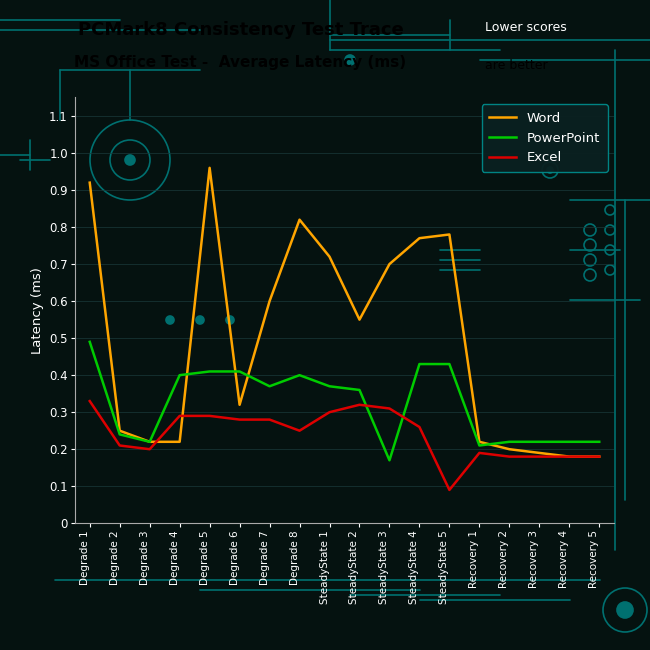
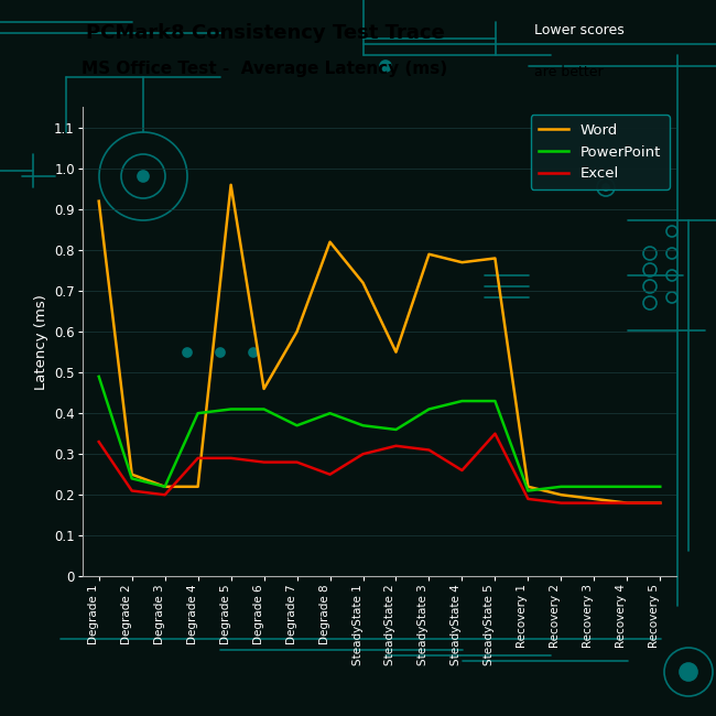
Word/Degrade 6: 0.32 -> 0.46
Word/SteadyState 3: 0.70 -> 0.79
PowerPoint/SteadyState 3: 0.17 -> 0.41
Excel/SteadyState 5: 0.09 -> 0.35
